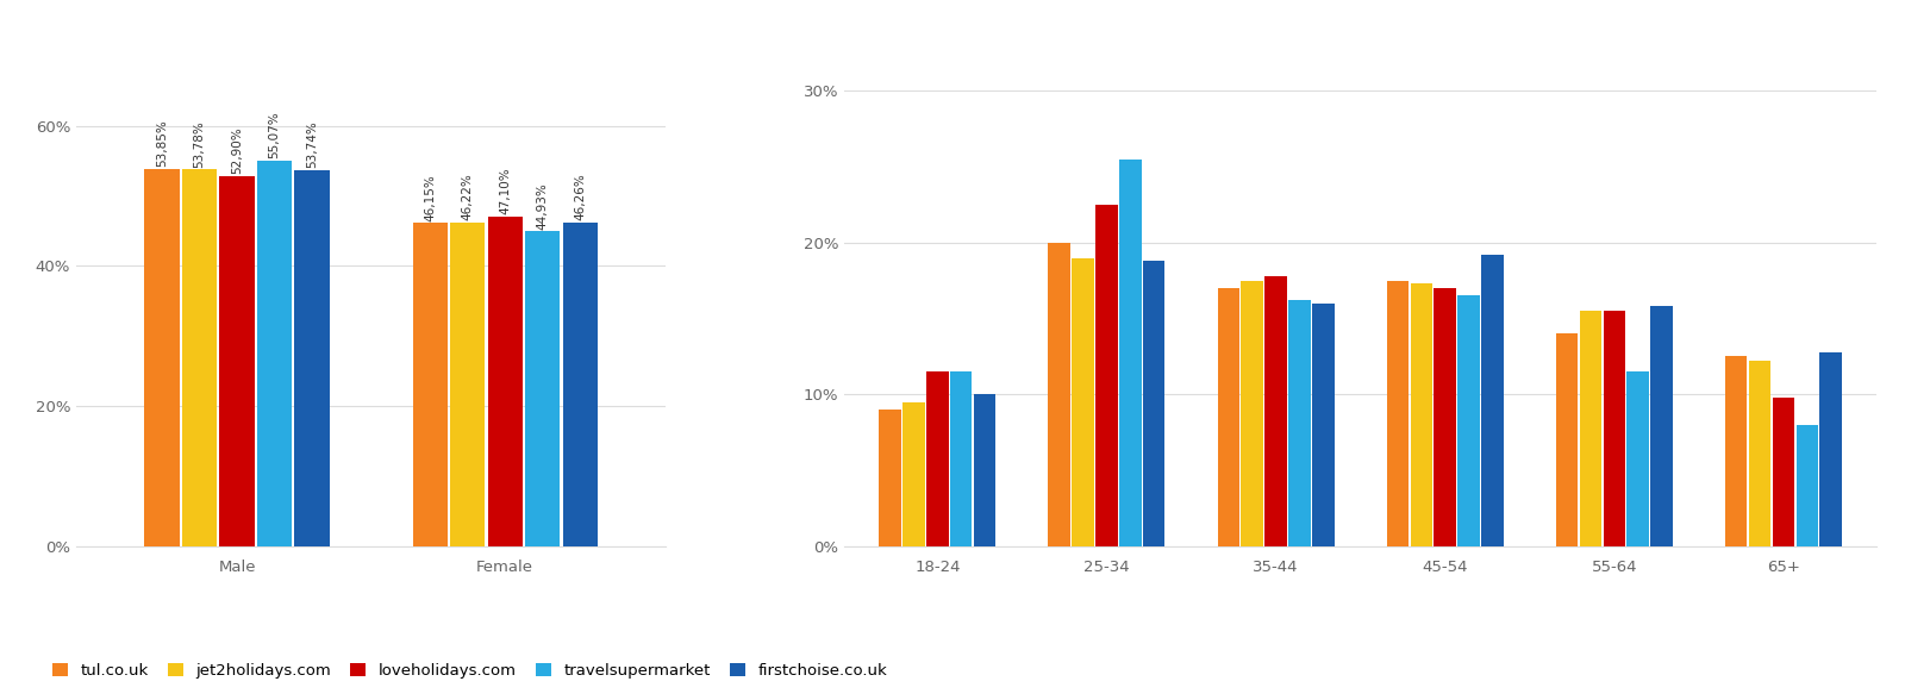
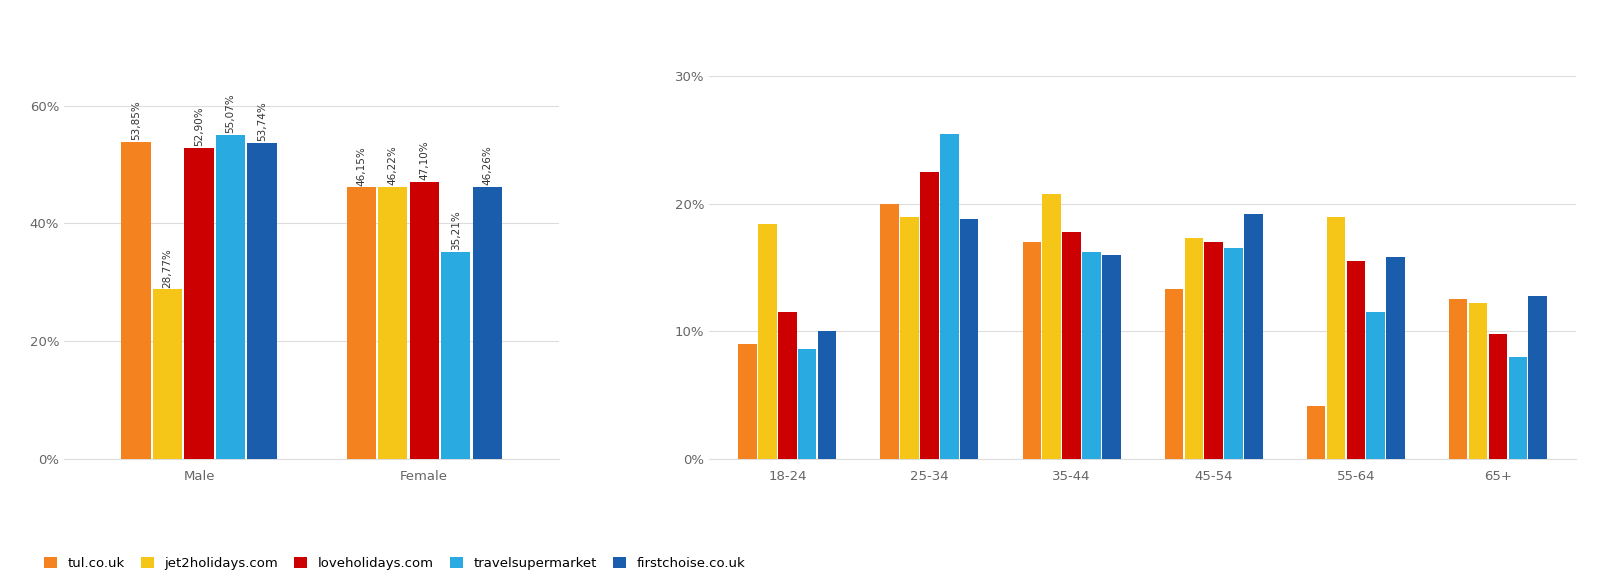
jet2holidays.com/Male: 53,78% -> 28,77%
travelsupermarket/Female: 44,93% -> 35,21%
jet2holidays.com/18-24: 9.5% -> 18.4%
travelsupermarket/18-24: 11.5% -> 8.6%
jet2holidays.com/35-44: 17.5% -> 20.8%
tul.co.uk/45-54: 17.5% -> 13.3%
tul.co.uk/55-64: 14.0% -> 4.1%
jet2holidays.com/55-64: 15.5% -> 19.0%
